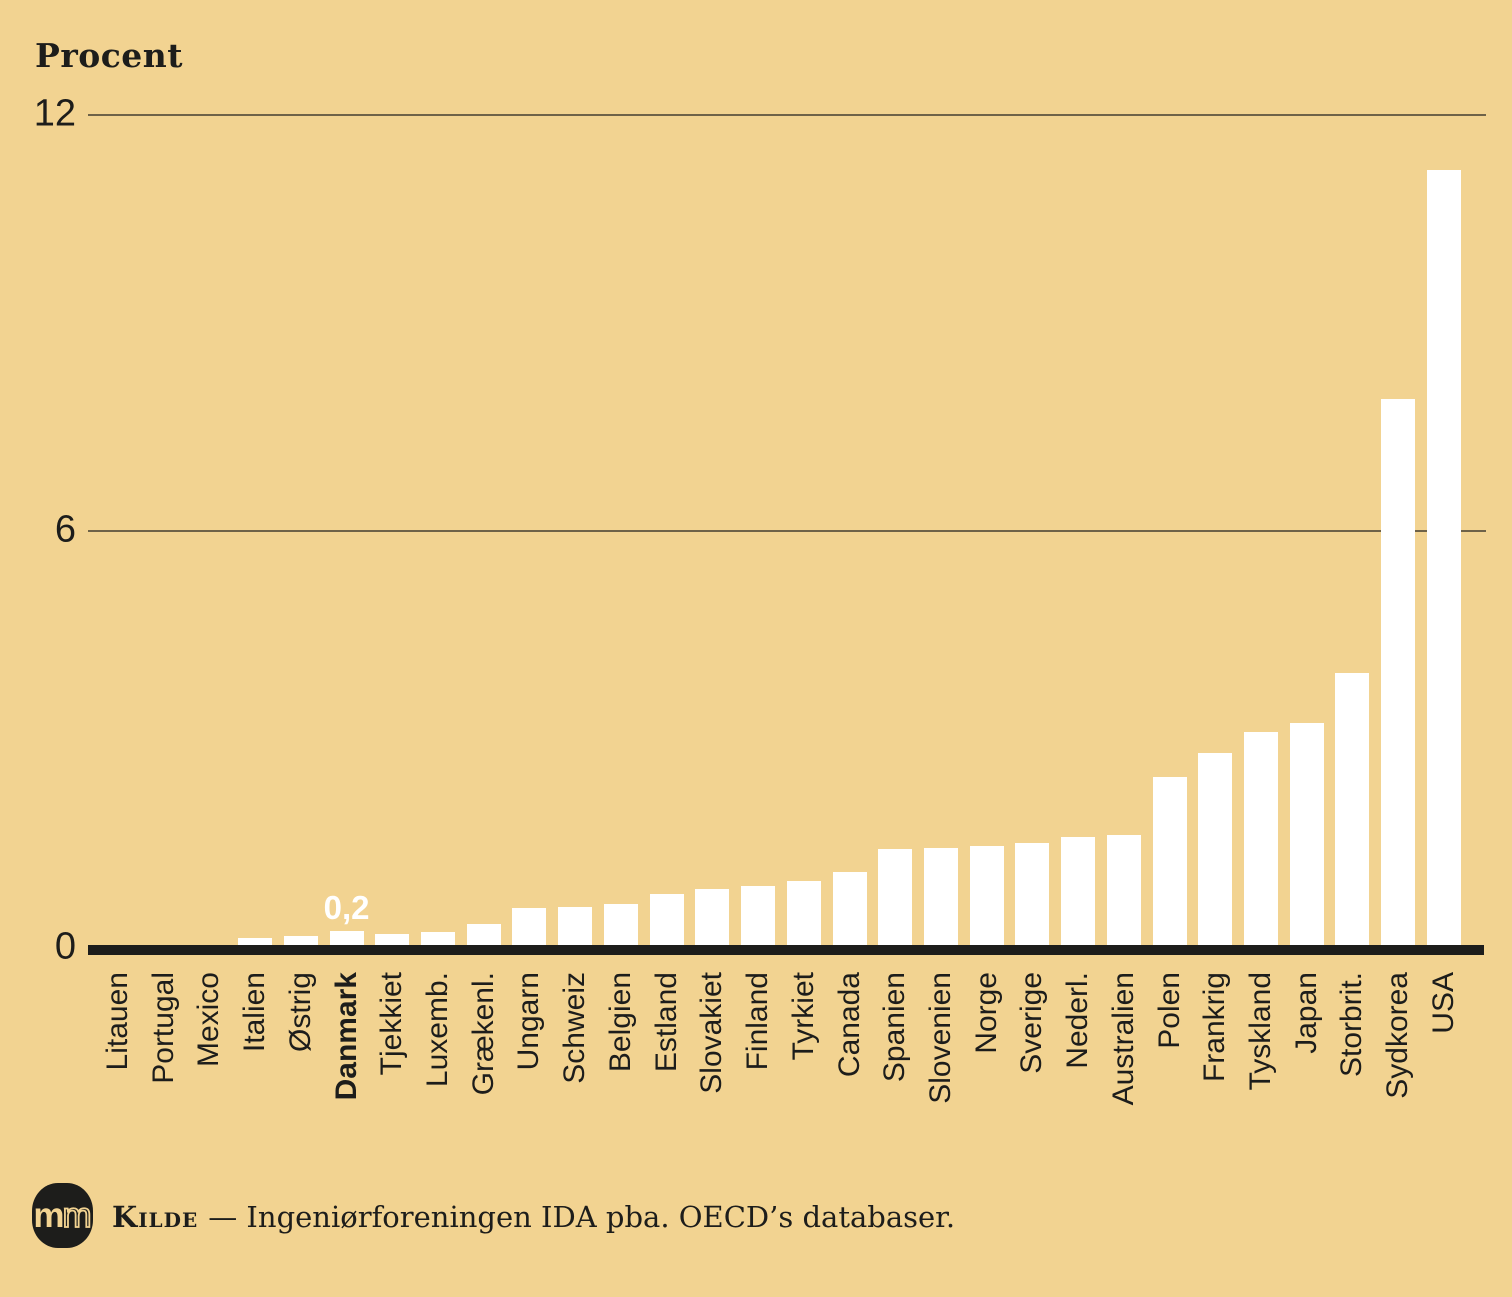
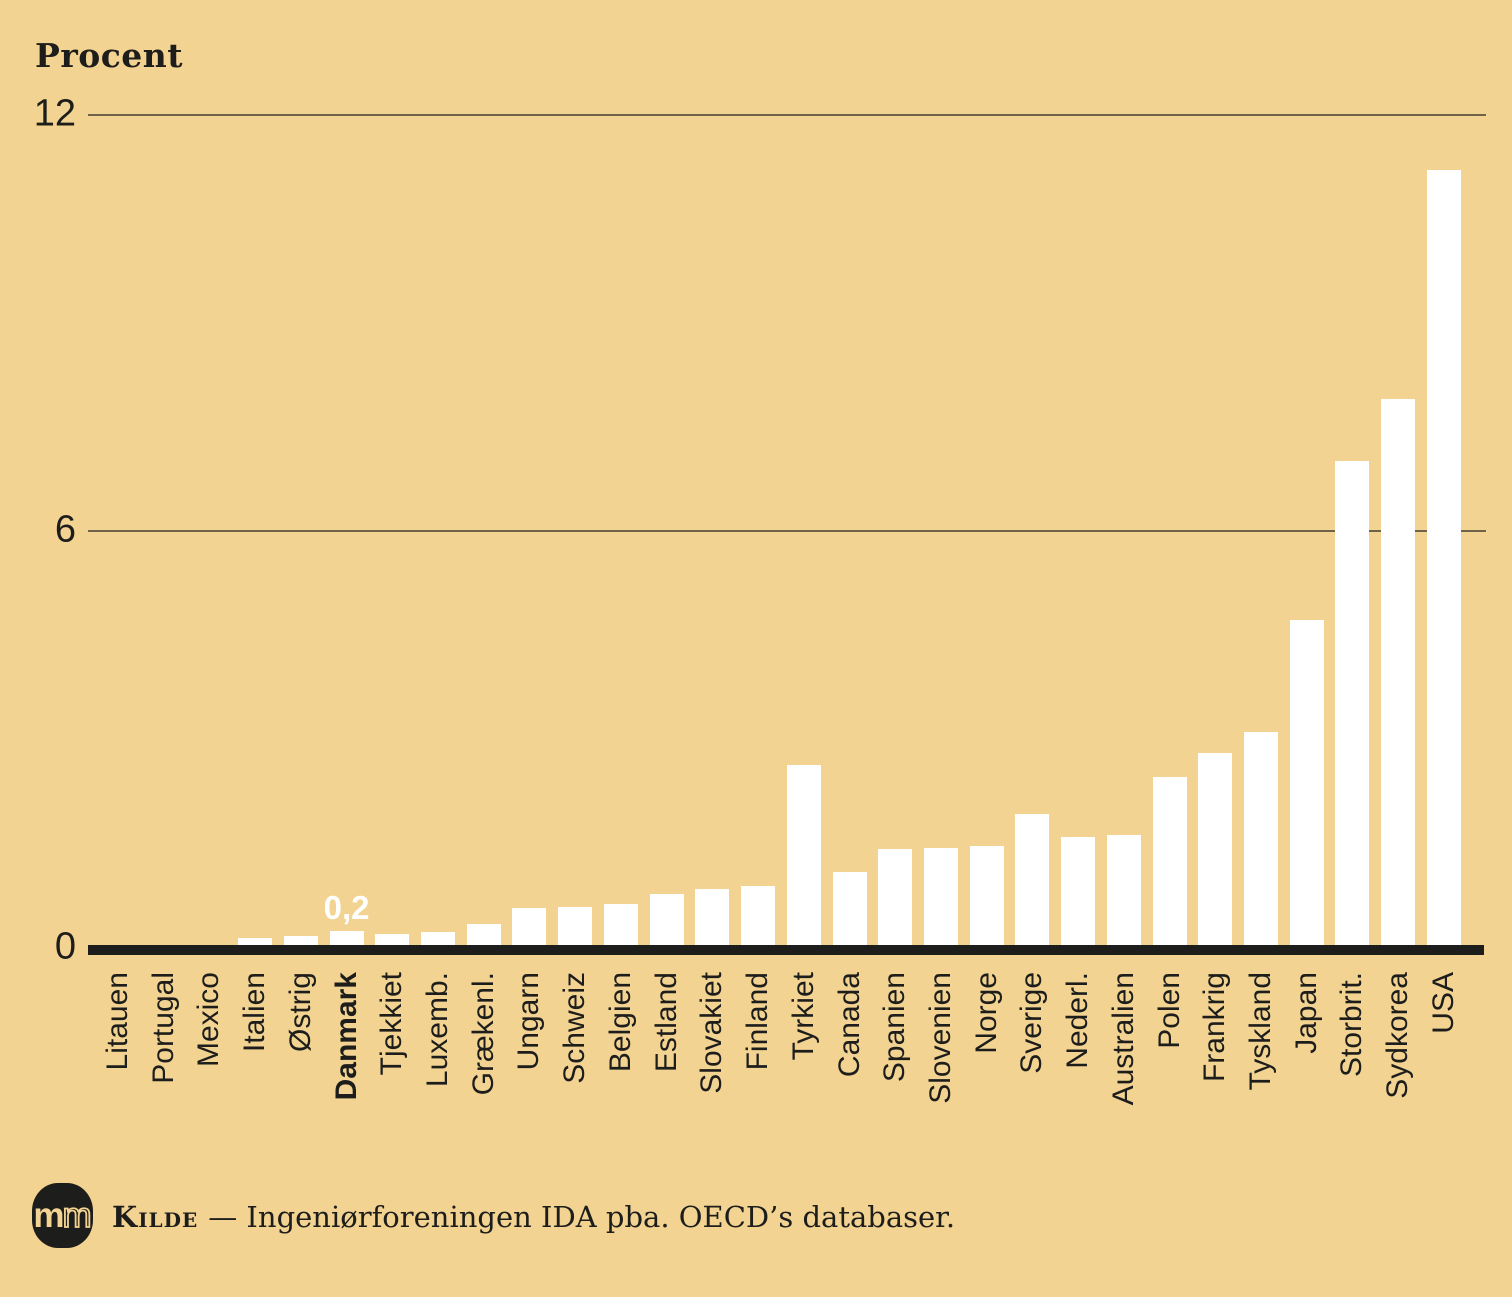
Tyrkiet: 0.9 -> 2.6
Sverige: 1.5 -> 1.9
Japan: 3.2 -> 4.7
Storbrit.: 3.9 -> 7.0
